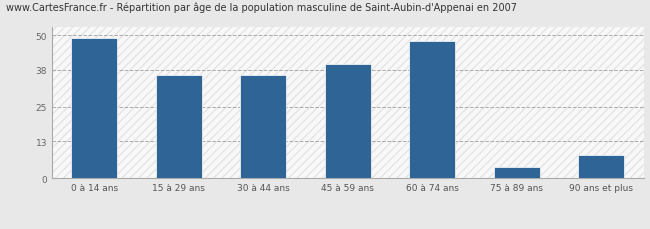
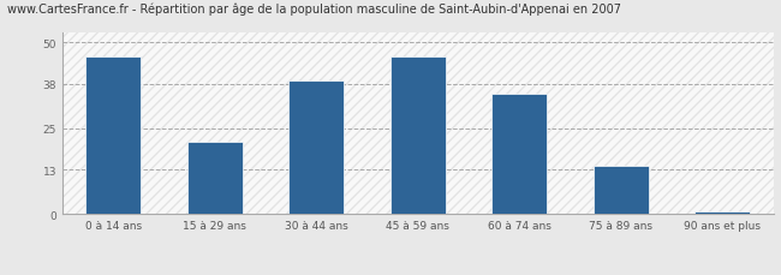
0 à 14 ans: 49 -> 46
15 à 29 ans: 36 -> 21
30 à 44 ans: 36 -> 39
45 à 59 ans: 40 -> 46
60 à 74 ans: 48 -> 35
75 à 89 ans: 4 -> 14
90 ans et plus: 8 -> 1
